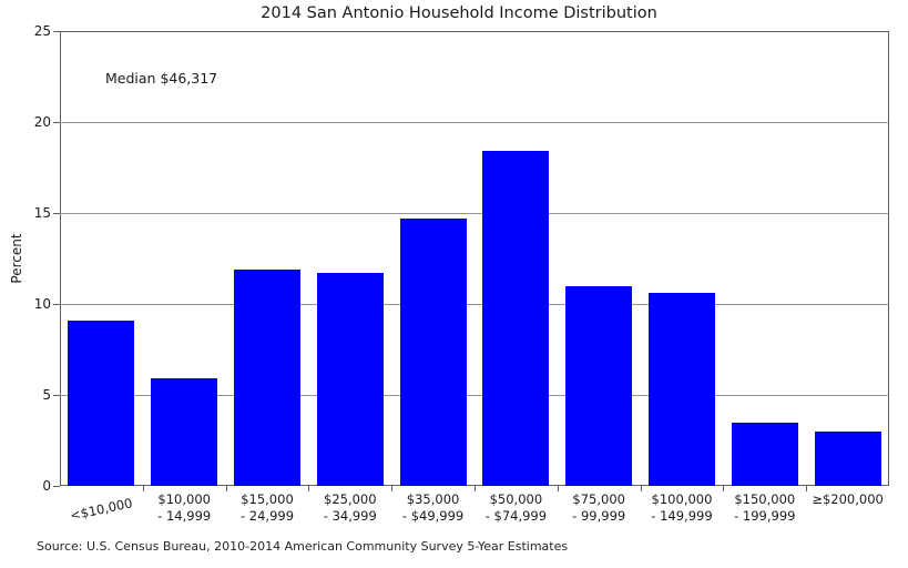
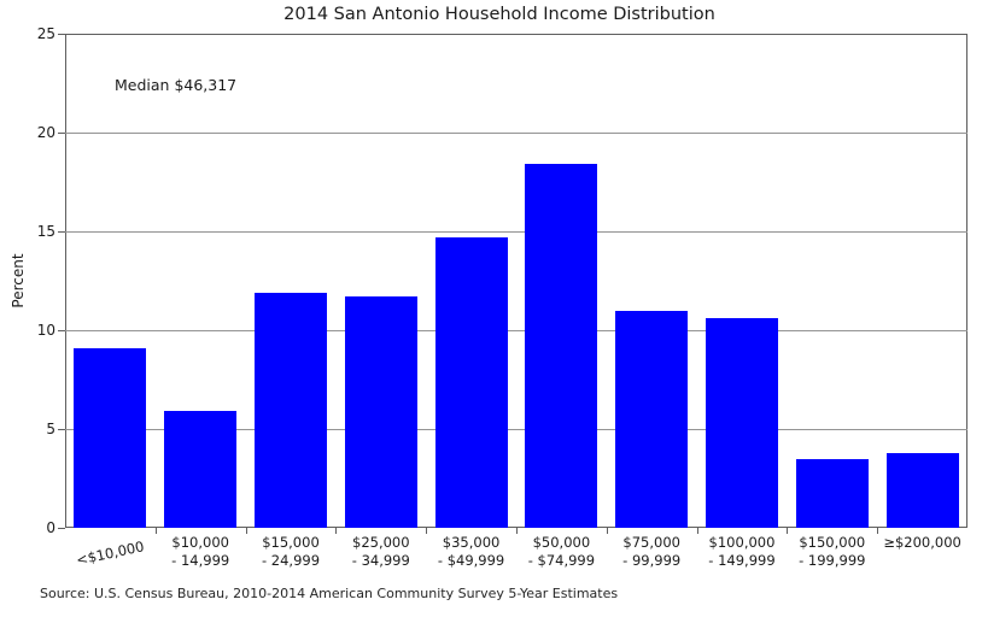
≥$200,000: 3.0 -> 3.8
